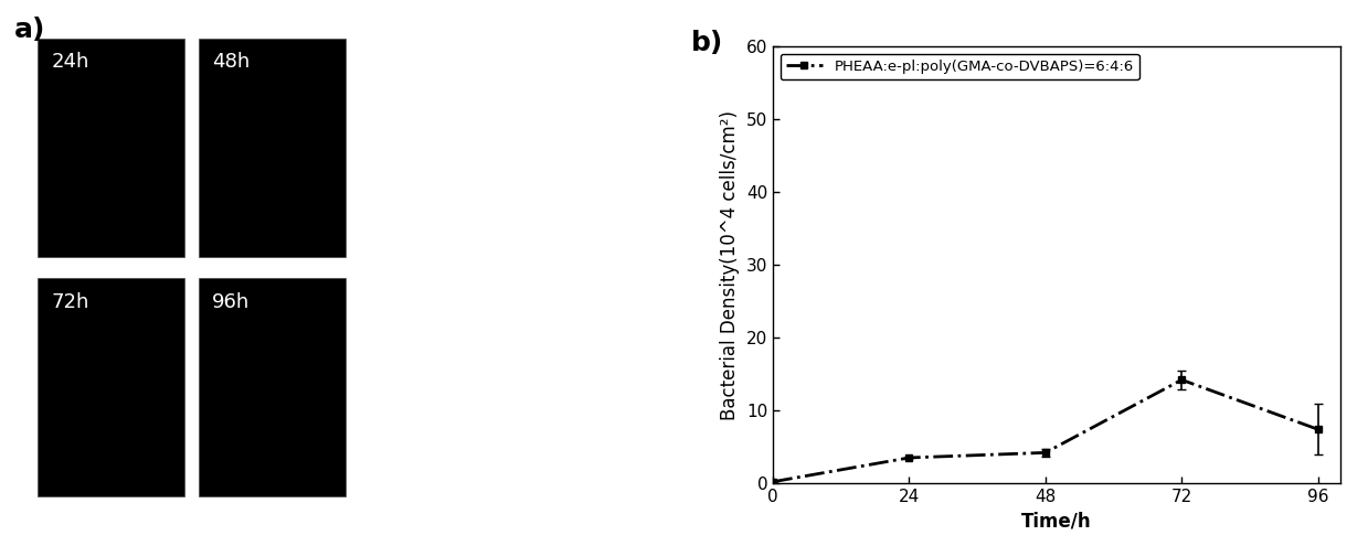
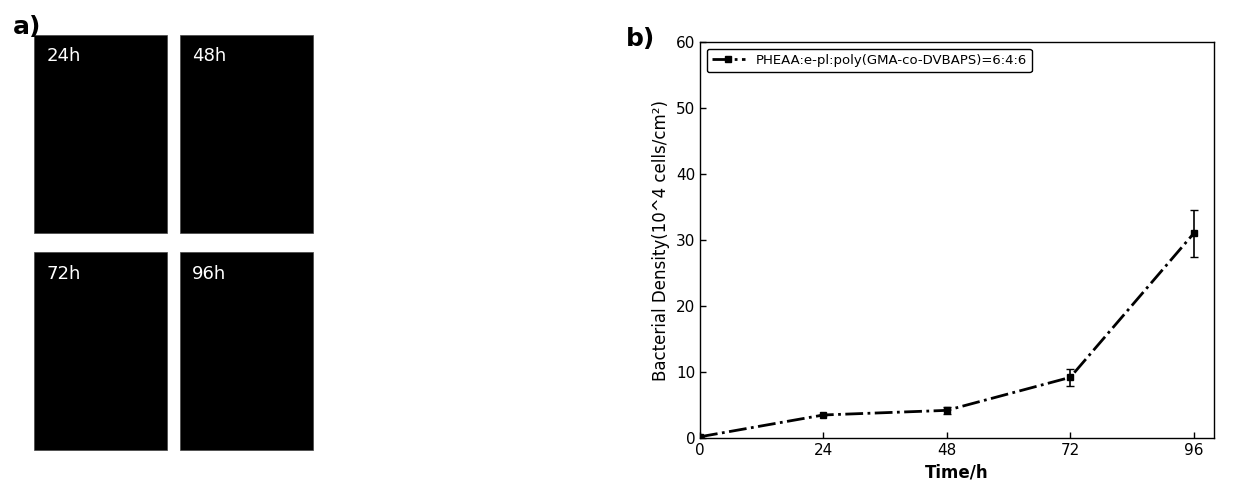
72: 14.2 -> 9.2
96: 7.4 -> 31.0
